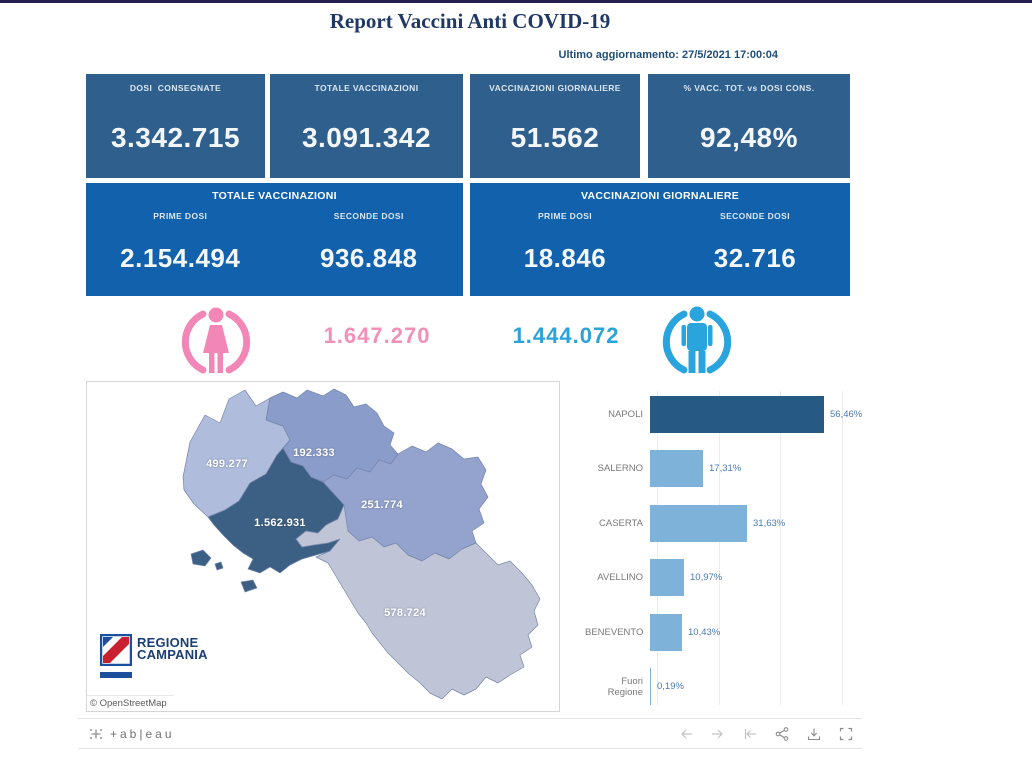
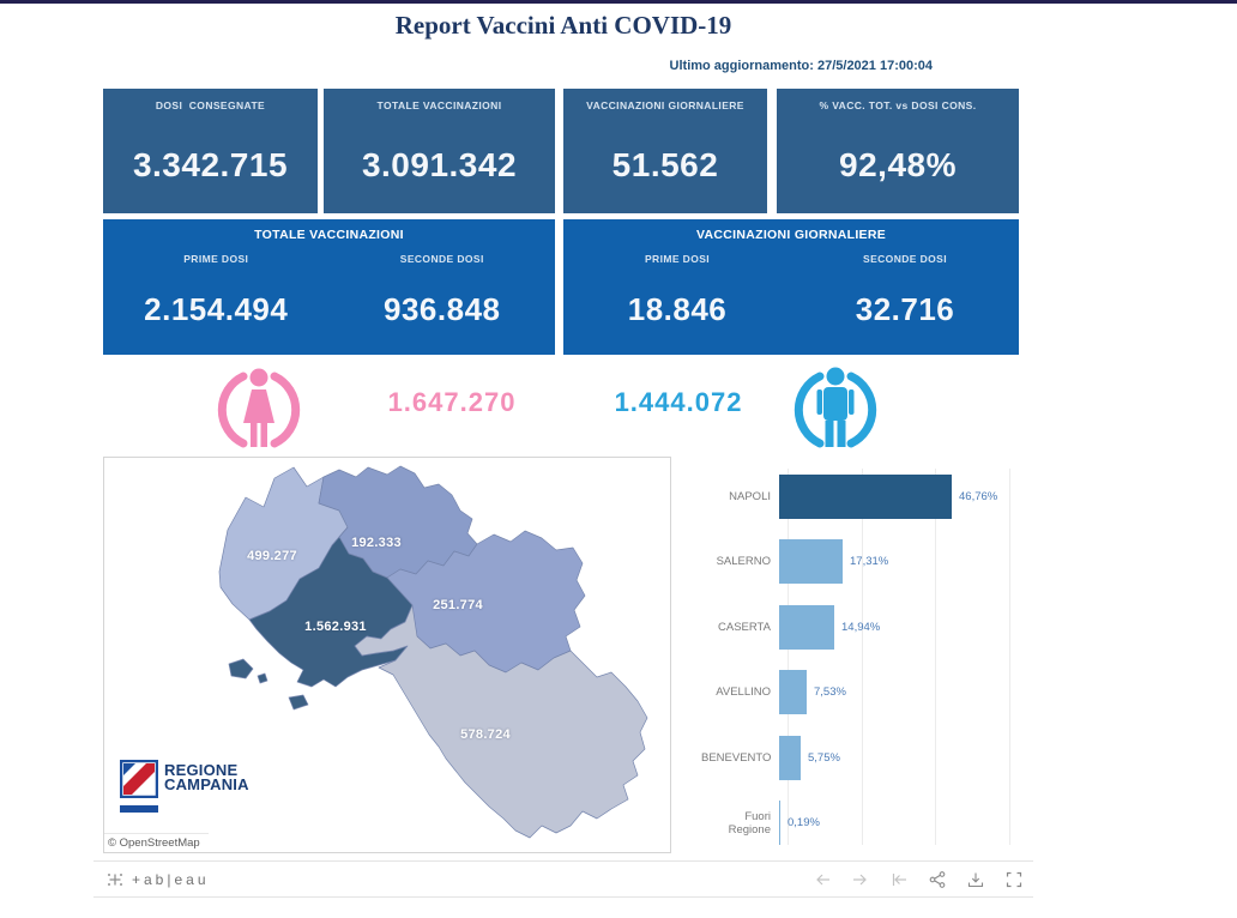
NAPOLI: 56,46% -> 46,76%
CASERTA: 31,63% -> 14,94%
AVELLINO: 10,97% -> 7,53%
BENEVENTO: 10,43% -> 5,75%
